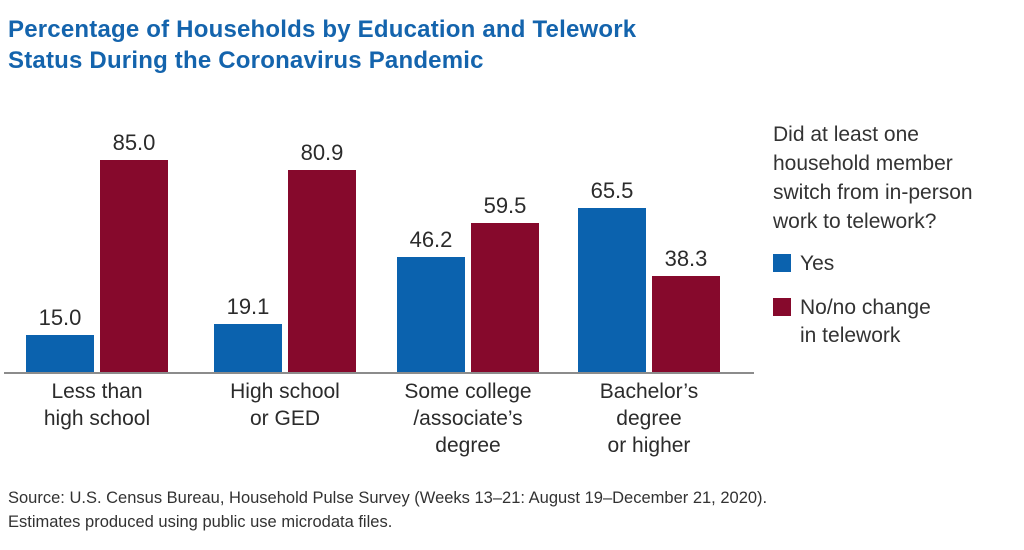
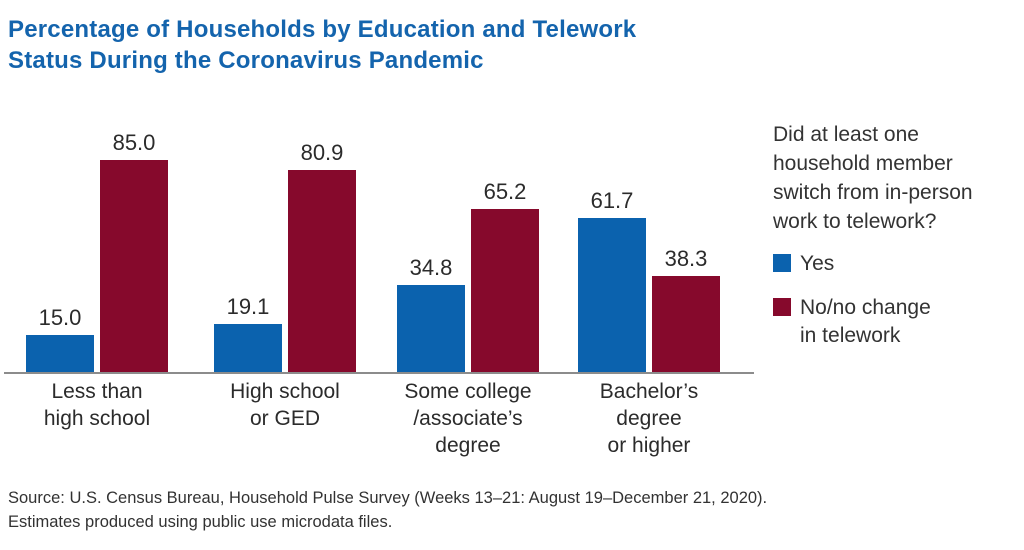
Yes/Some college /associate’s degree: 46.2 -> 34.8
No/no change in telework/Some college /associate’s degree: 59.5 -> 65.2
Yes/Bachelor’s degree or higher: 65.5 -> 61.7
